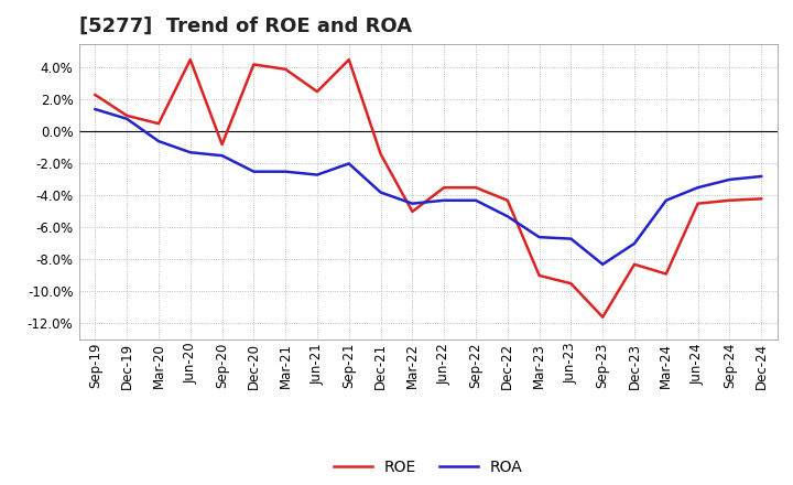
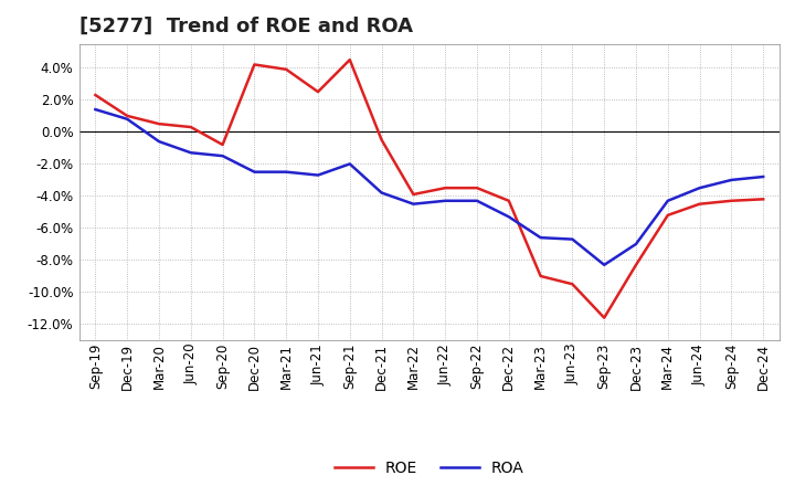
ROE/Jun-20: 4.5% -> 0.3%
ROE/Dec-21: -1.4% -> -0.5%
ROE/Mar-22: -5.0% -> -3.9%
ROE/Mar-24: -8.9% -> -5.2%
